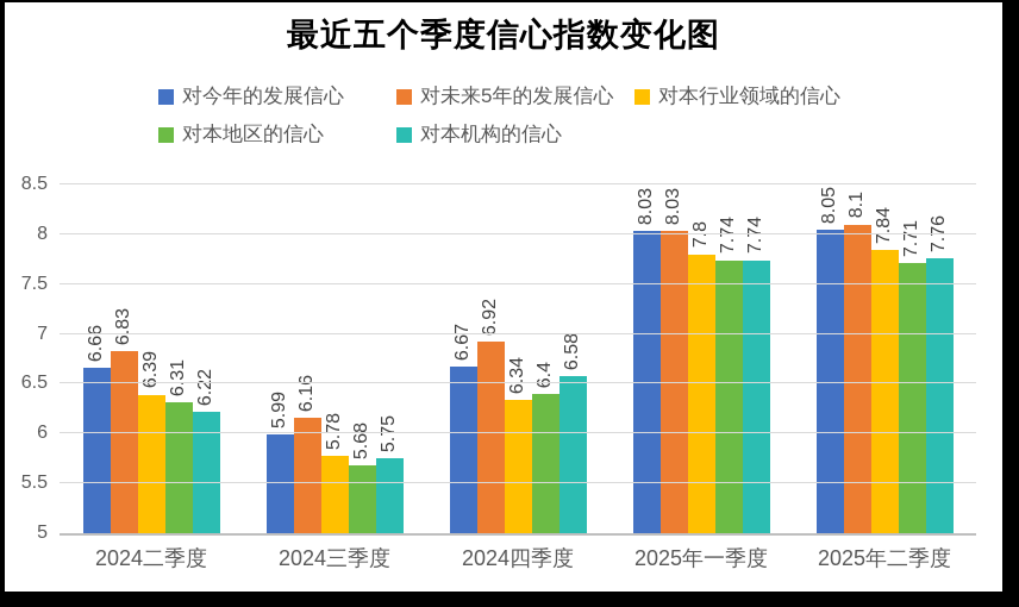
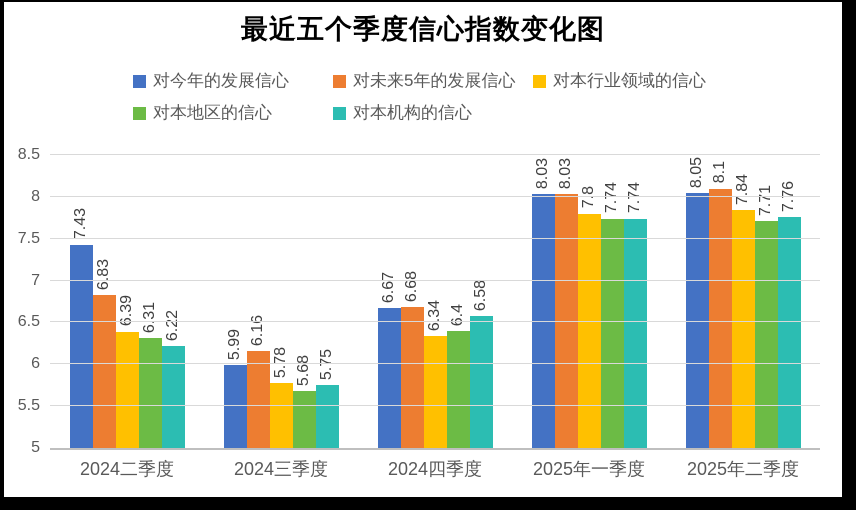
对今年的发展信心/2024二季度: 6.66 -> 7.43
对未来5年的发展信心/2024四季度: 6.92 -> 6.68
